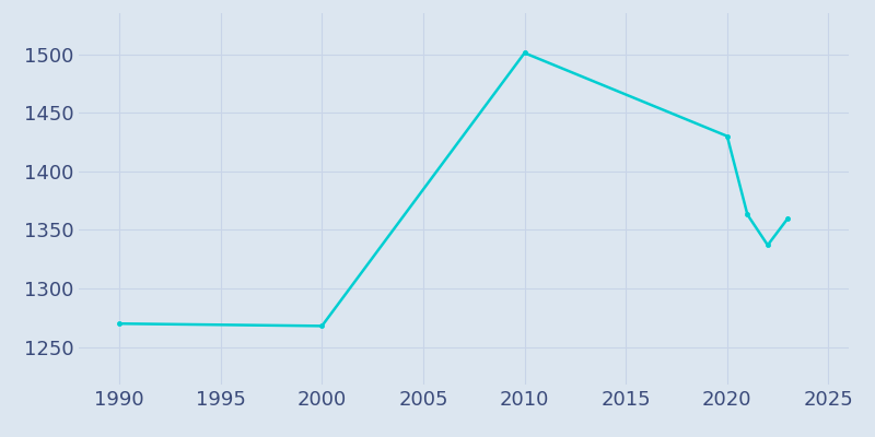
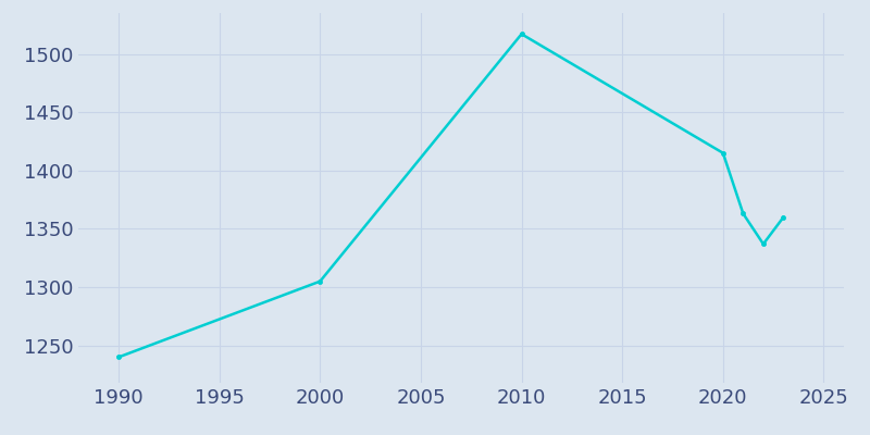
1990: 1270 -> 1240
2000: 1268 -> 1305
2010: 1501 -> 1517
2020: 1430 -> 1415
